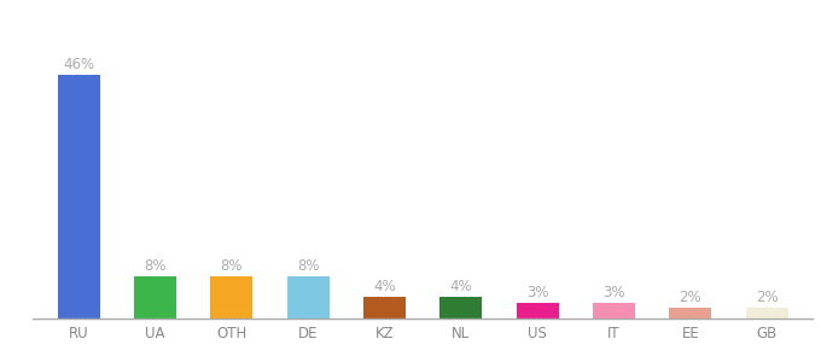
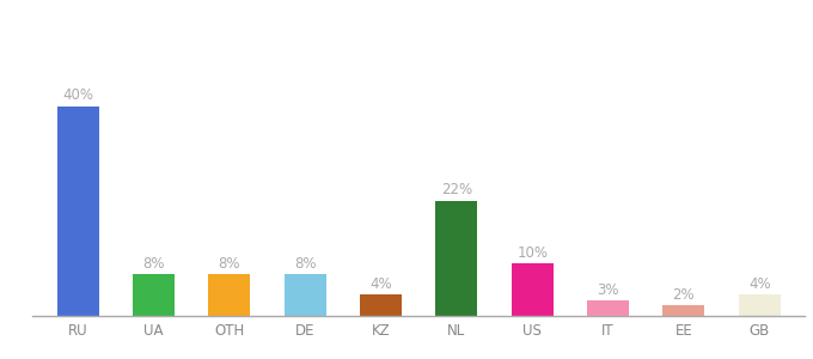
RU: 46% -> 40%
NL: 4% -> 22%
US: 3% -> 10%
GB: 2% -> 4%
